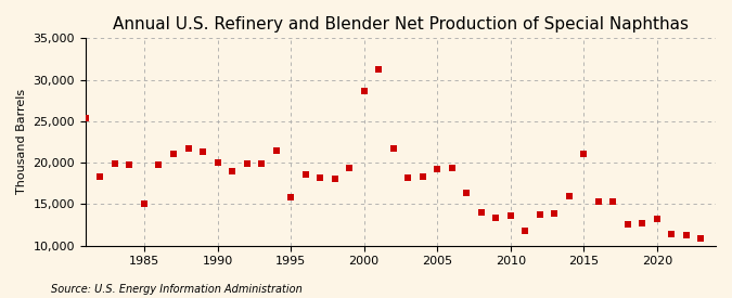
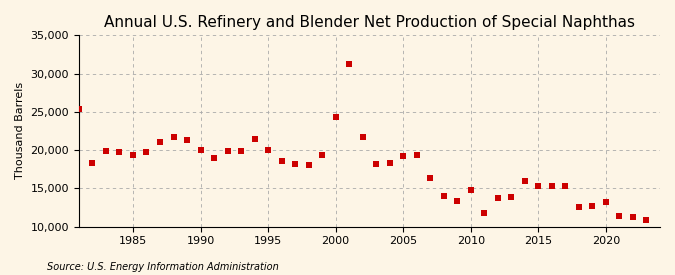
1985: 15,000 -> 19,400
1995: 15,800 -> 20,000
2000: 28,600 -> 24,300
2010: 13,600 -> 14,800
2015: 21,000 -> 15,300
